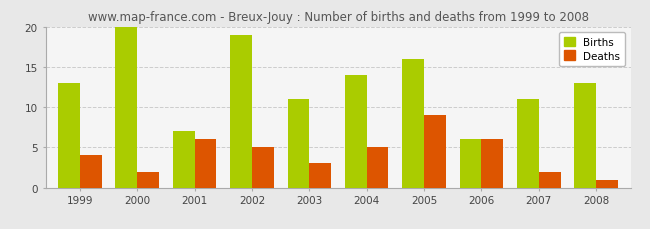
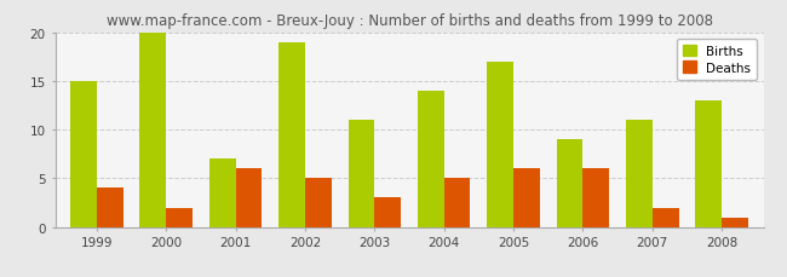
Births/1999: 13 -> 15
Births/2005: 16 -> 17
Deaths/2005: 9 -> 6
Births/2006: 6 -> 9
